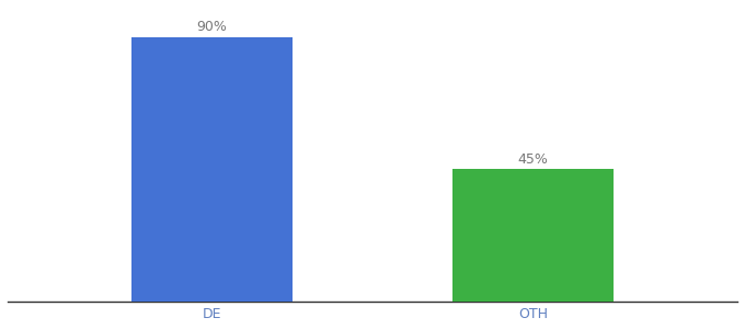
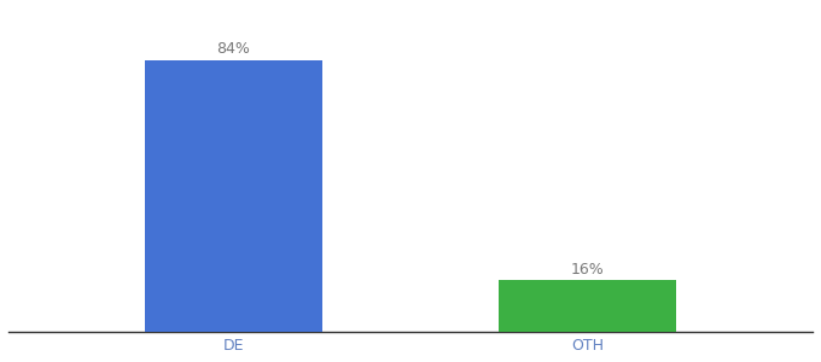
DE: 90% -> 84%
OTH: 45% -> 16%
